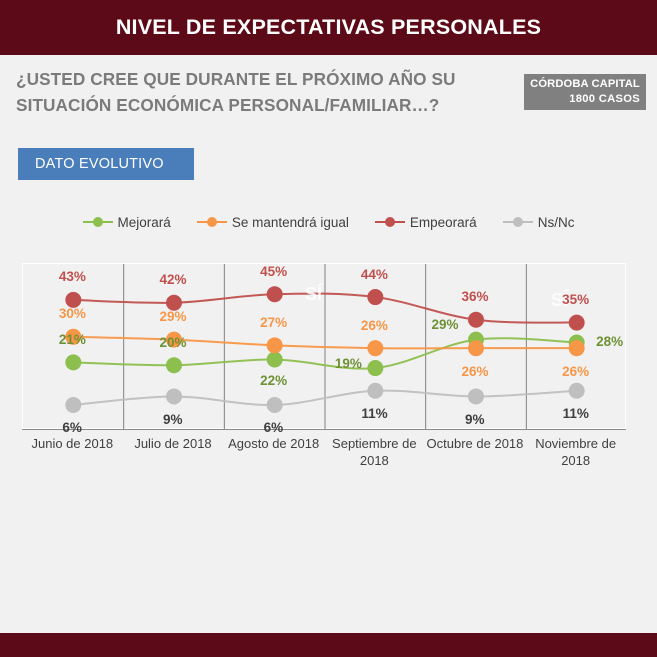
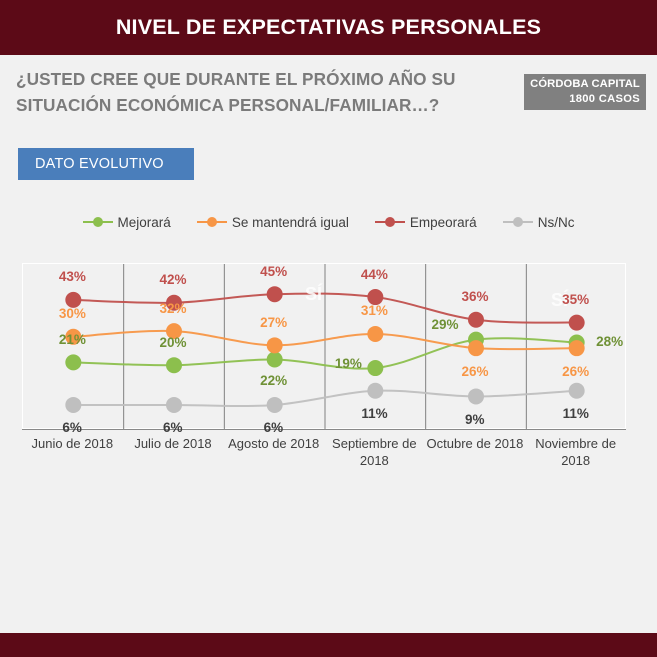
Se mantendrá igual/Julio de 2018: 29% -> 32%
Ns/Nc/Julio de 2018: 9% -> 6%
Se mantendrá igual/Septiembre de 2018: 26% -> 31%
